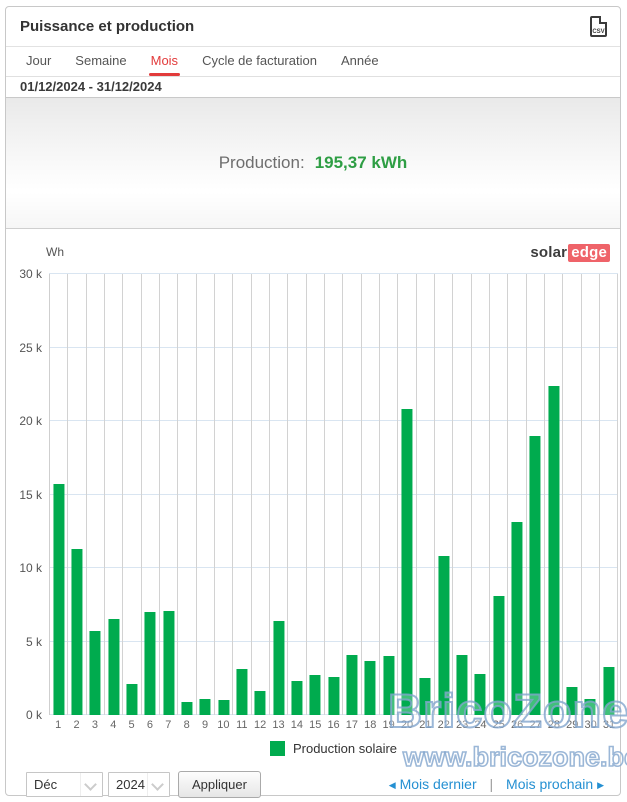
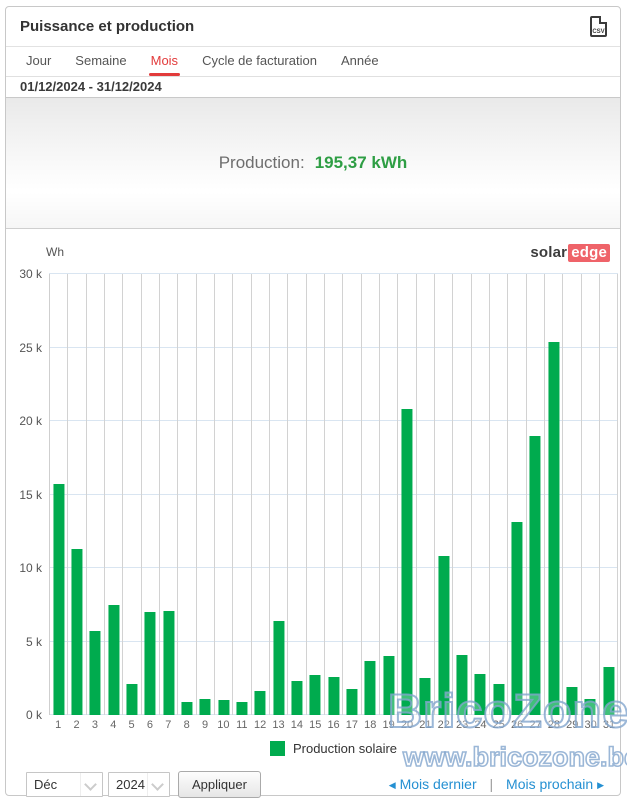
4: 6.5k -> 7.5k
11: 3.1k -> 0.9k
17: 4.1k -> 1.8k
25: 8.1k -> 2.1k
28: 22.4k -> 25.4k
